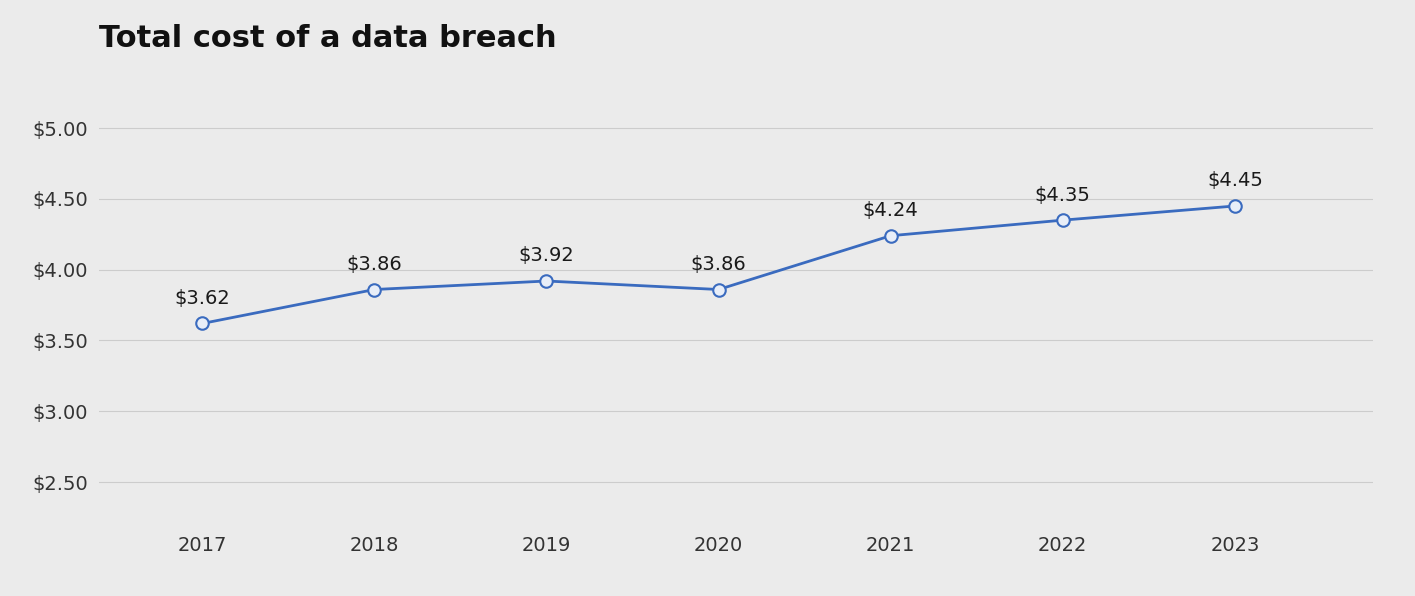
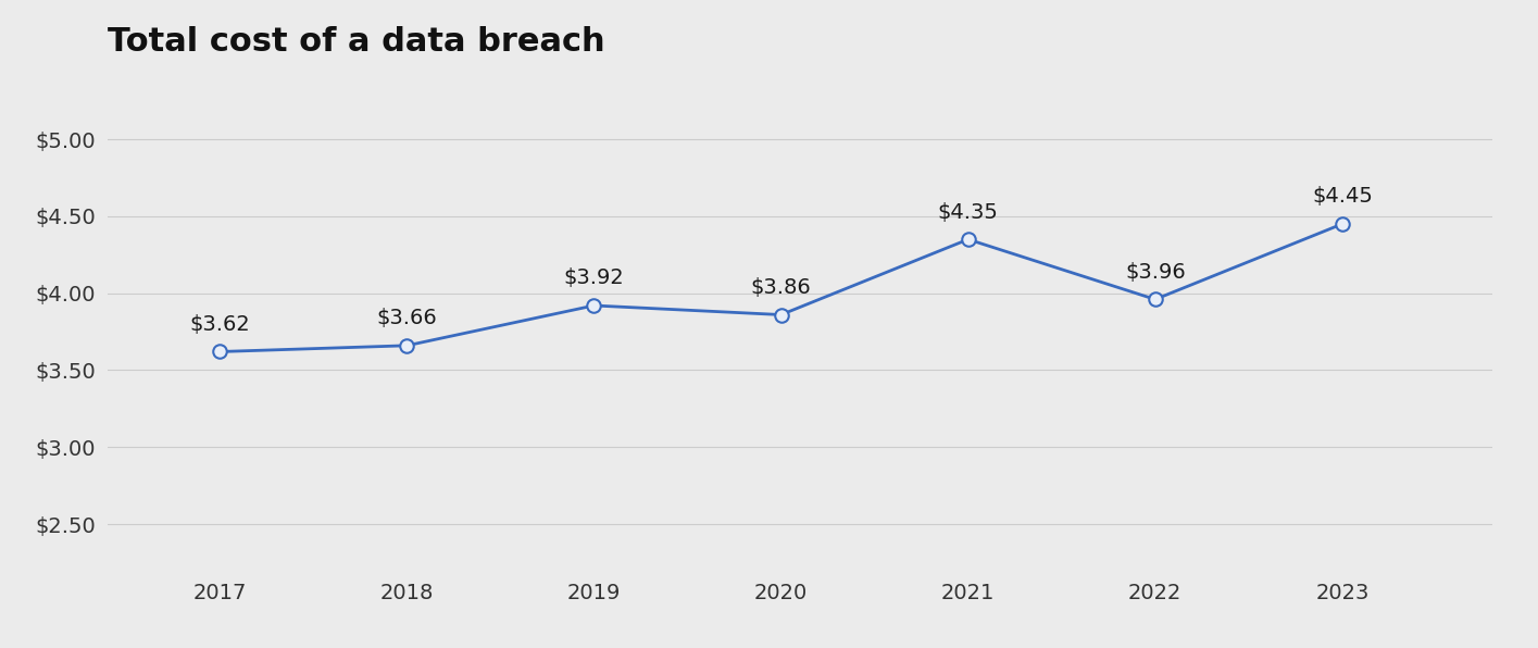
2018: $3.86 -> $3.66
2021: $4.24 -> $4.35
2022: $4.35 -> $3.96
